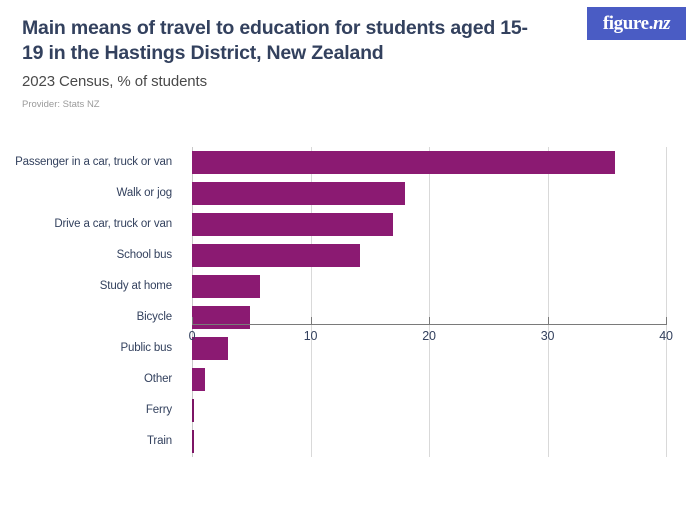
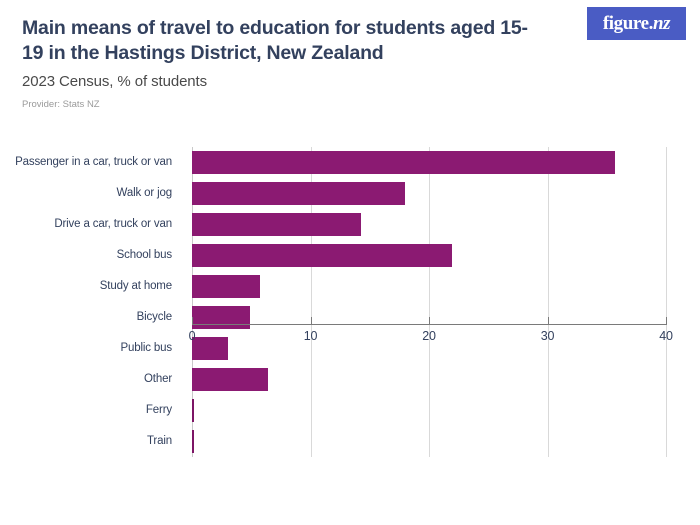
Drive a car, truck or van: 17.0 -> 14.3
School bus: 14.2 -> 21.9
Other: 1.1 -> 6.4
